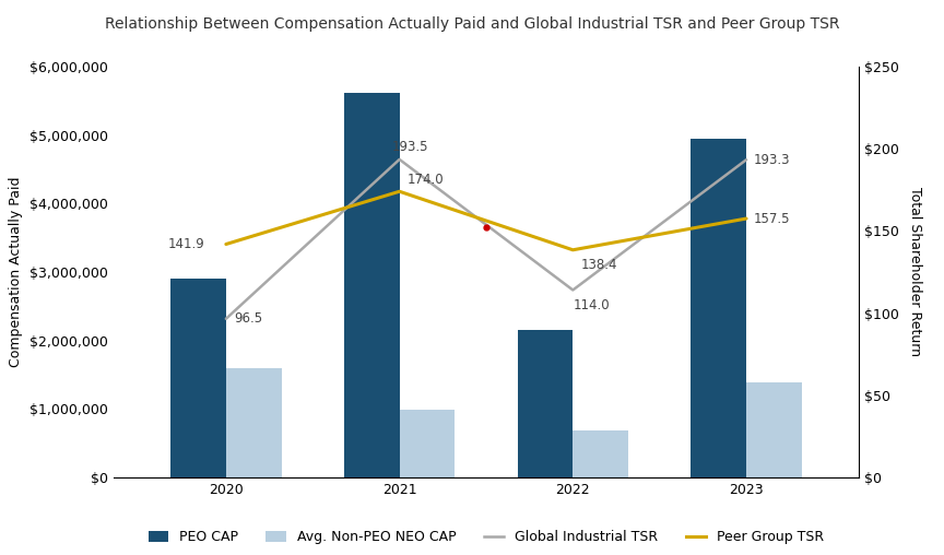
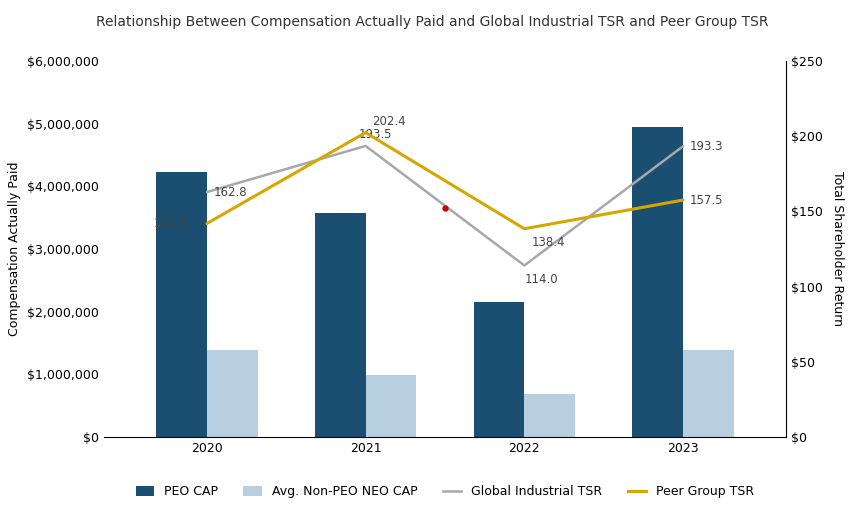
PEO CAP/2020: $2,900,000 -> $4,230,000
Global Industrial TSR/2020: 96.5 -> 162.8
Avg. Non-PEO NEO CAP/2020: $1,600,000 -> $1,380,000
PEO CAP/2021: $5,620,000 -> $3,570,000
Peer Group TSR/2021: 174.0 -> 202.4
